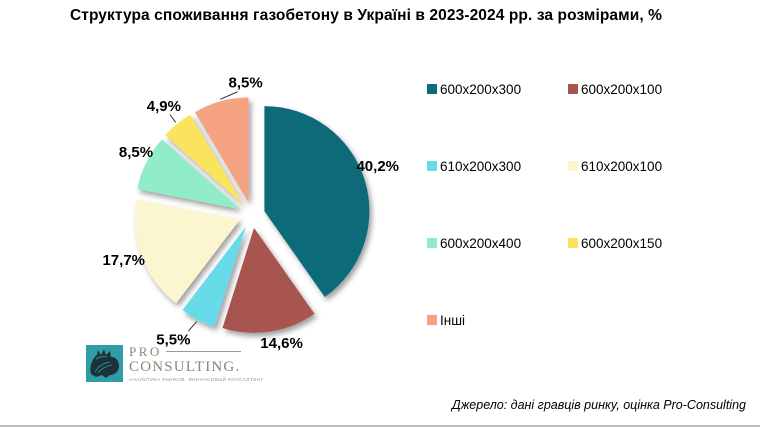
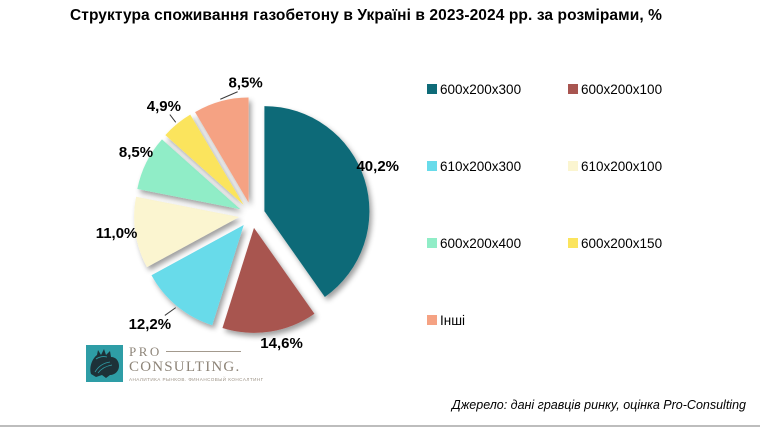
610x200x300: 5,5% -> 12,2%
610x200x100: 17,7% -> 11,0%
